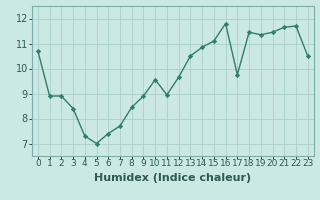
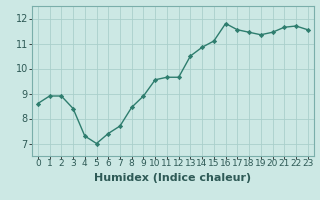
0: 10.70 -> 8.60
11: 8.95 -> 9.65
17: 9.75 -> 11.55
23: 10.50 -> 11.55
